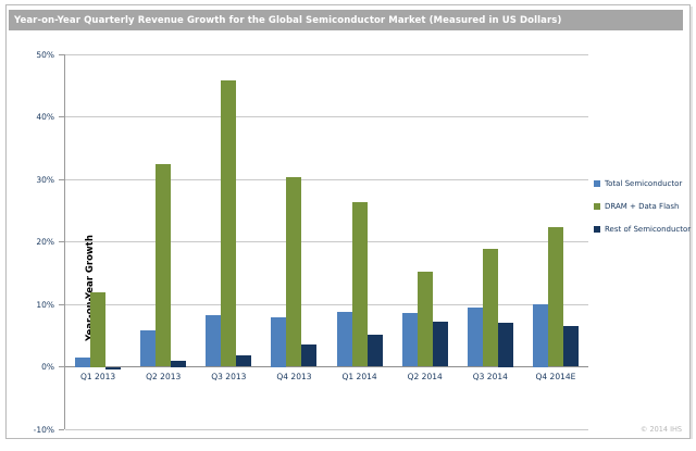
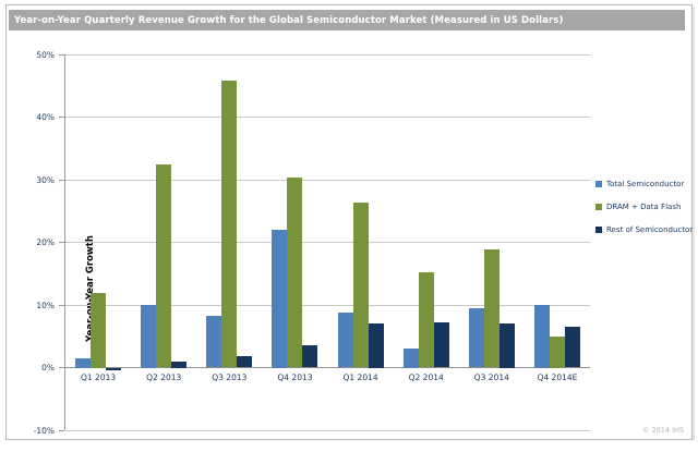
Total Semiconductor/Q2 2013: 6% -> 10%
Total Semiconductor/Q4 2013: 8% -> 22%
Rest of Semiconductor/Q1 2014: 5% -> 7%
Total Semiconductor/Q2 2014: 9% -> 3%
DRAM + Data Flash/Q4 2014E: 22% -> 5%
